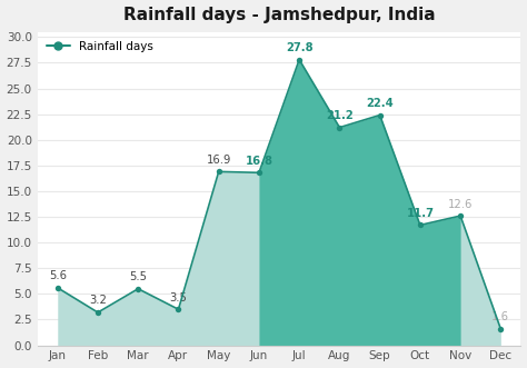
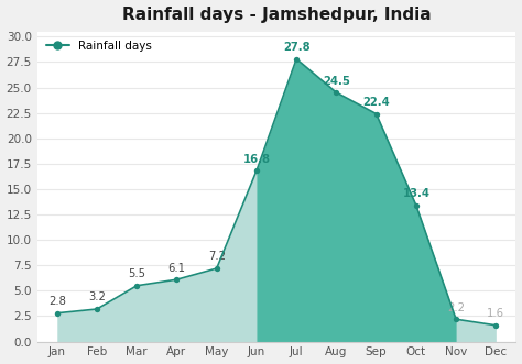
Rainfall days/Jan: 5.6 -> 2.8
Rainfall days/Apr: 3.5 -> 6.1
Rainfall days/May: 16.9 -> 7.2
Rainfall days/Aug: 21.2 -> 24.5
Rainfall days/Oct: 11.7 -> 13.4
Rainfall days/Nov: 12.6 -> 2.2
